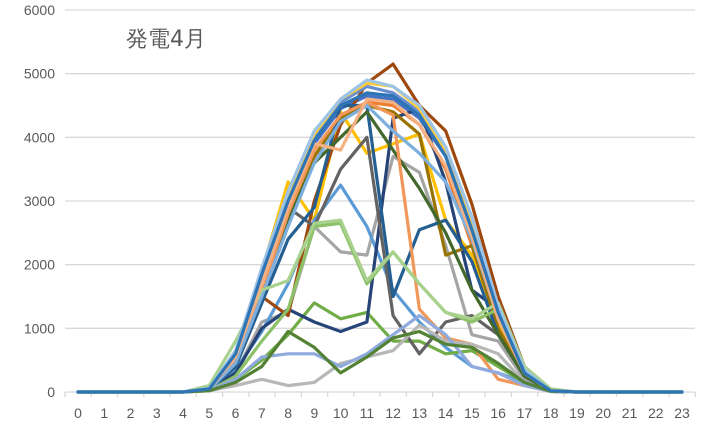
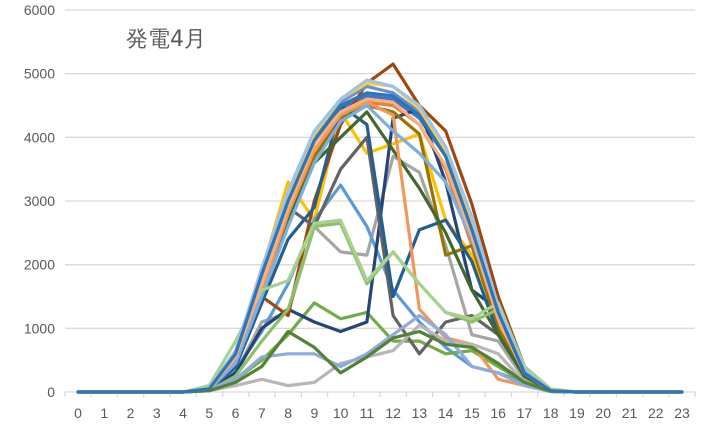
21/10: 3800 -> 4400
11/11: 4500 -> 4200
